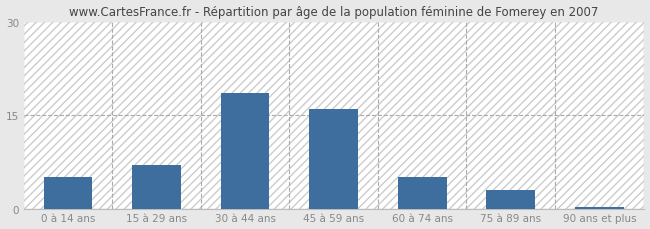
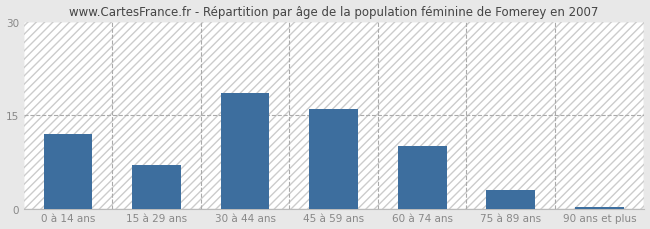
0 à 14 ans: 5.0 -> 12.0
60 à 74 ans: 5.0 -> 10.0
